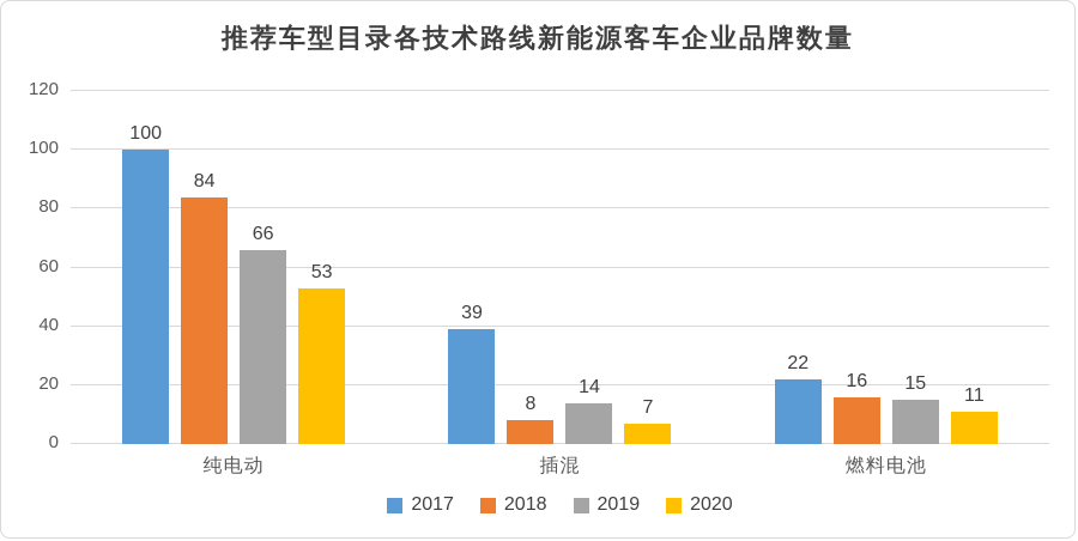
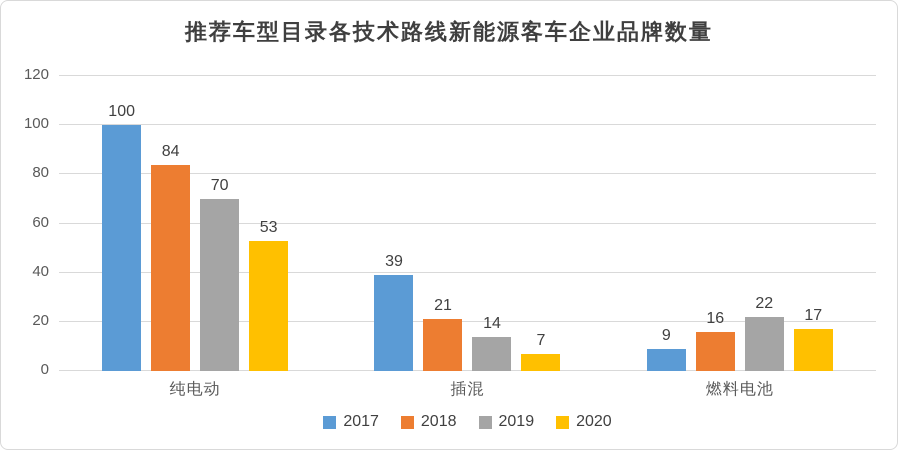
2019/纯电动: 66 -> 70
2018/插混: 8 -> 21
2017/燃料电池: 22 -> 9
2019/燃料电池: 15 -> 22
2020/燃料电池: 11 -> 17
